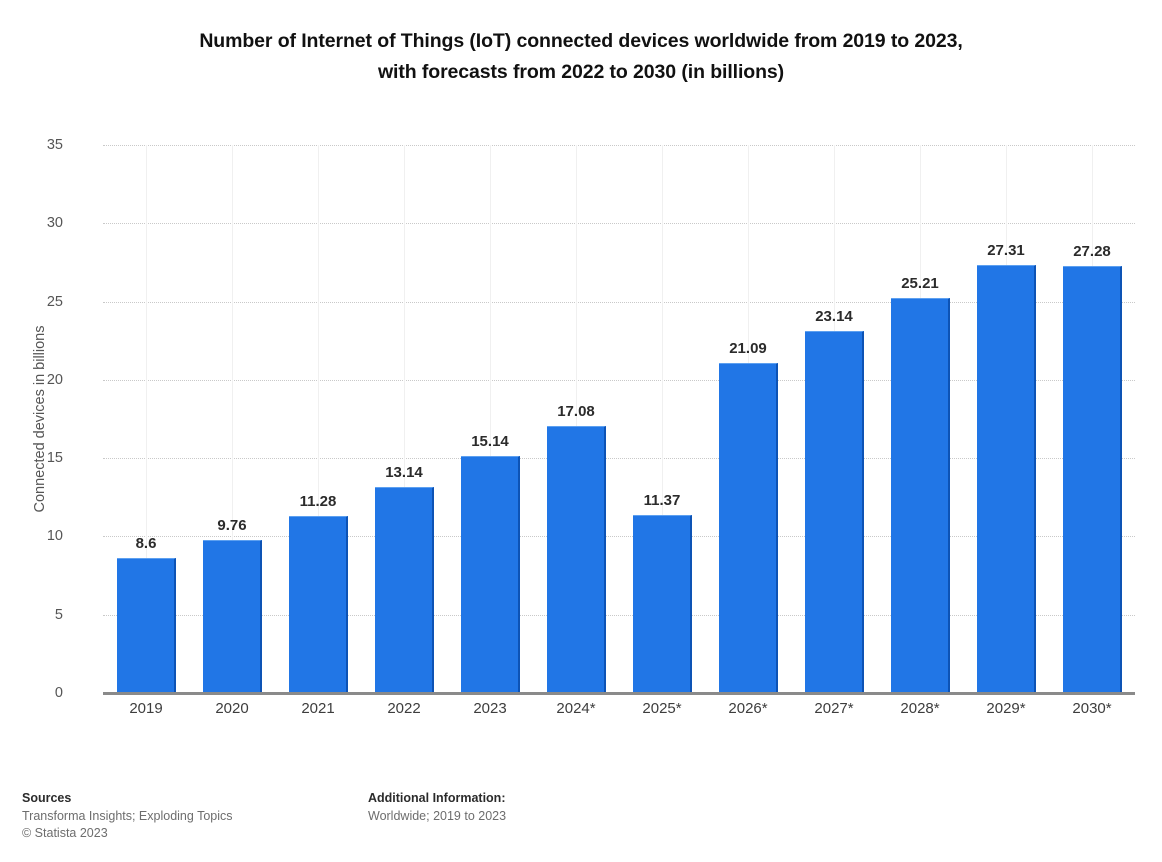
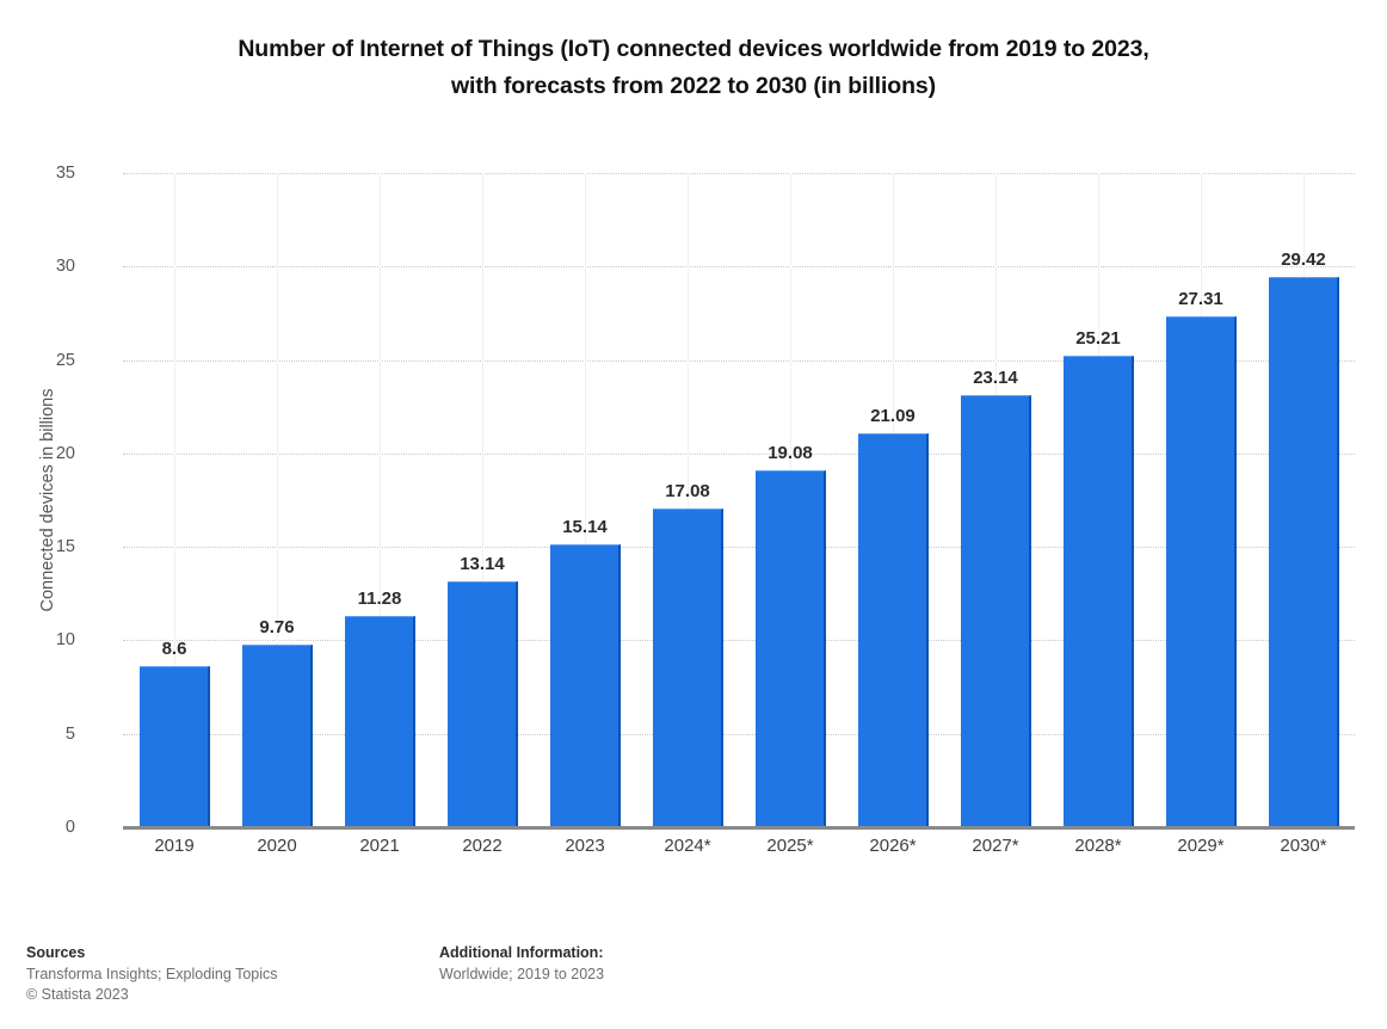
2025*: 11.37 -> 19.08
2030*: 27.28 -> 29.42
